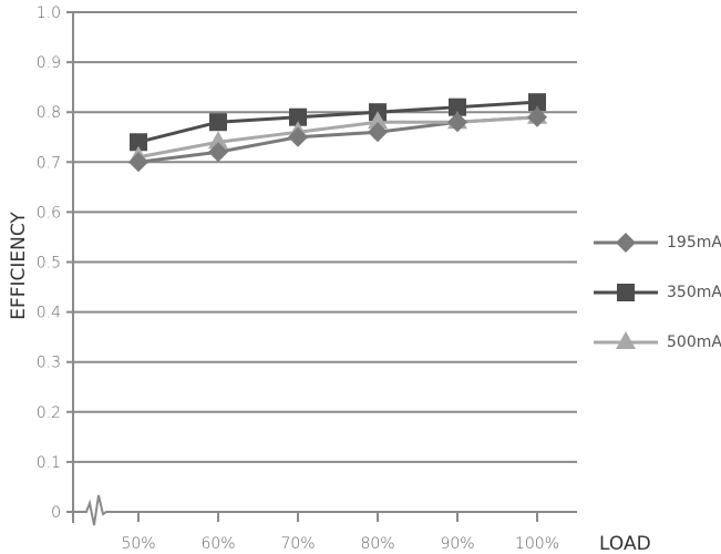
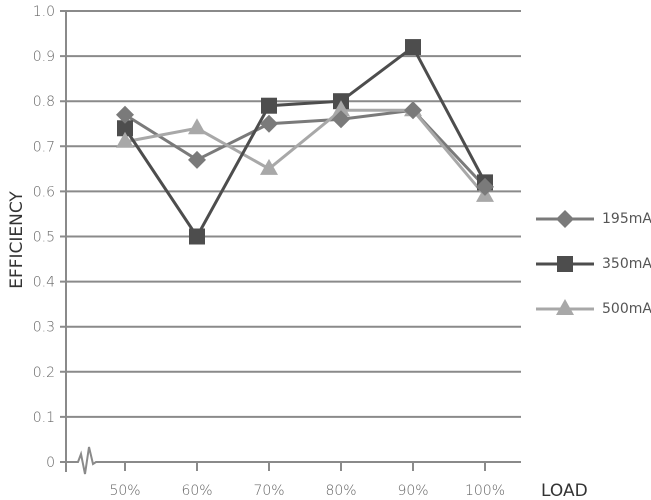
195mA/50%: 0.70 -> 0.77
195mA/60%: 0.72 -> 0.67
350mA/60%: 0.78 -> 0.50
500mA/70%: 0.76 -> 0.65
350mA/90%: 0.81 -> 0.92
195mA/100%: 0.79 -> 0.61
350mA/100%: 0.82 -> 0.62
500mA/100%: 0.79 -> 0.59
